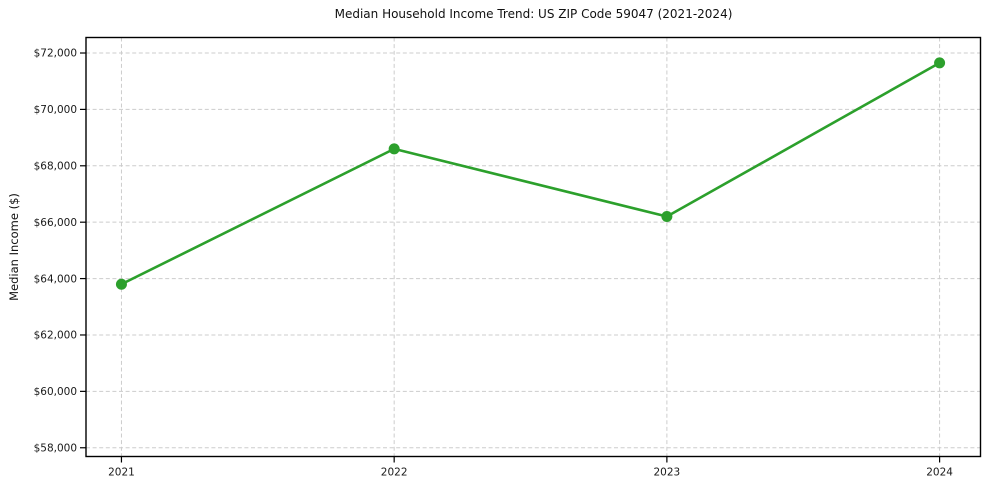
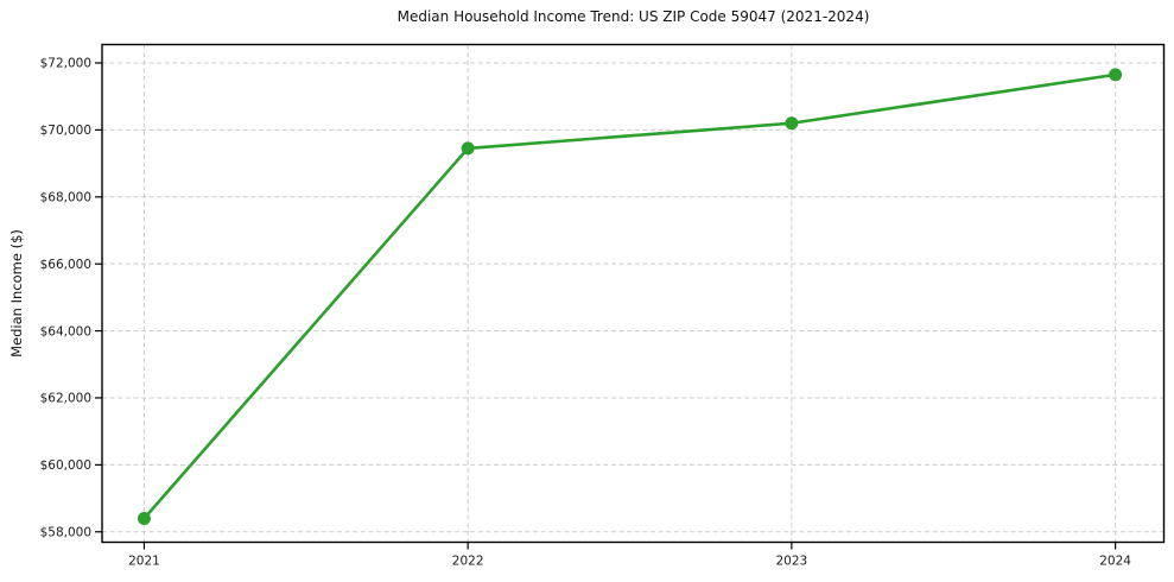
2021: $63800 -> $58400
2022: $68600 -> $69400
2023: $66200 -> $70200
